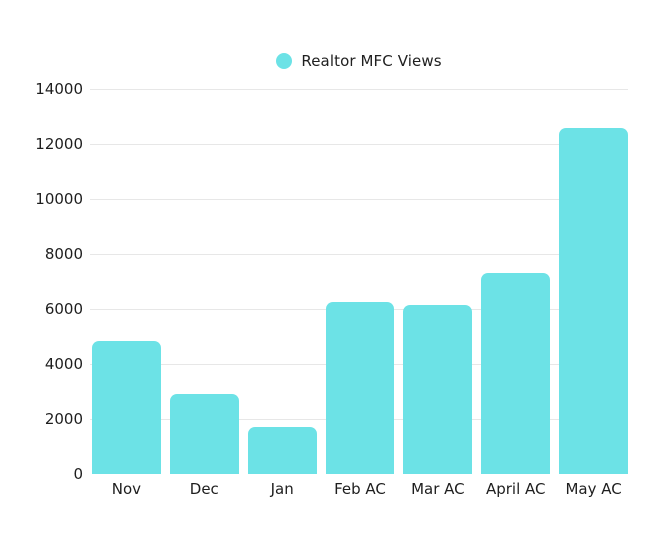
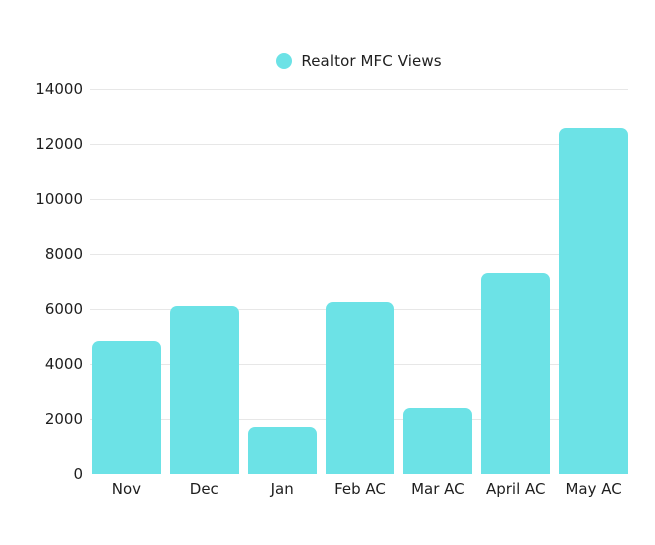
Dec: 2900 -> 6100
Mar AC: 6200 -> 2400
